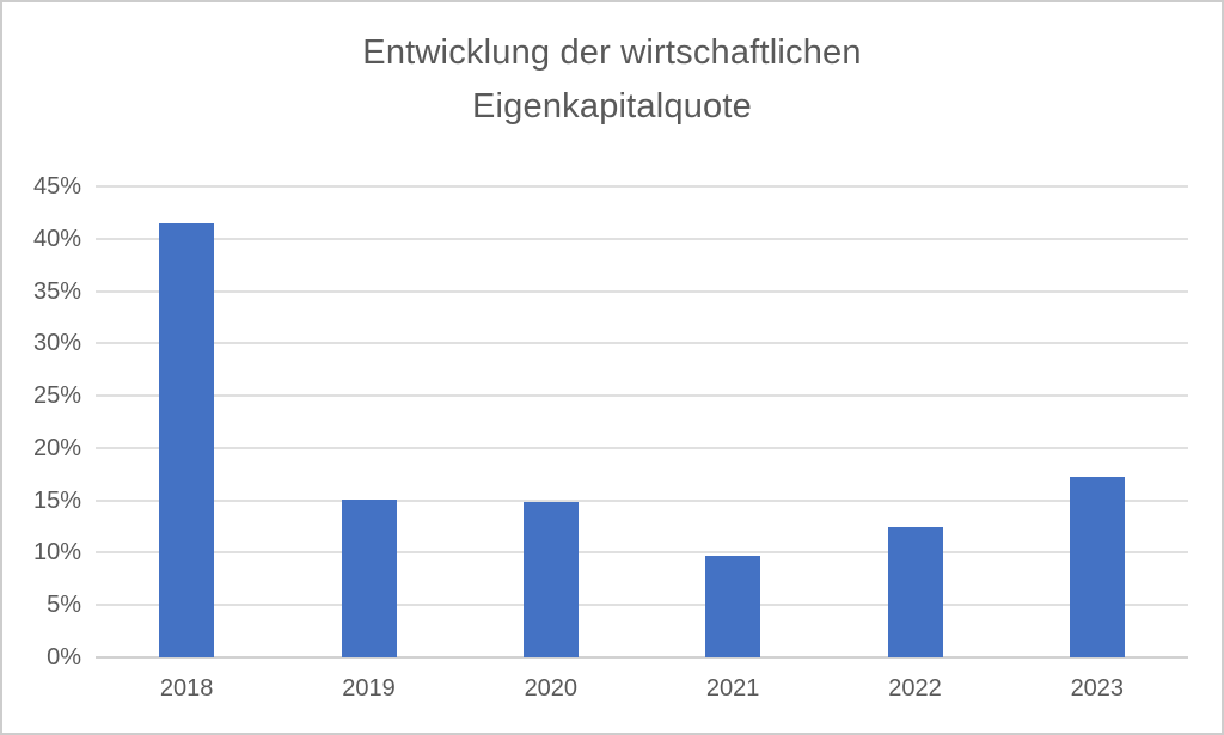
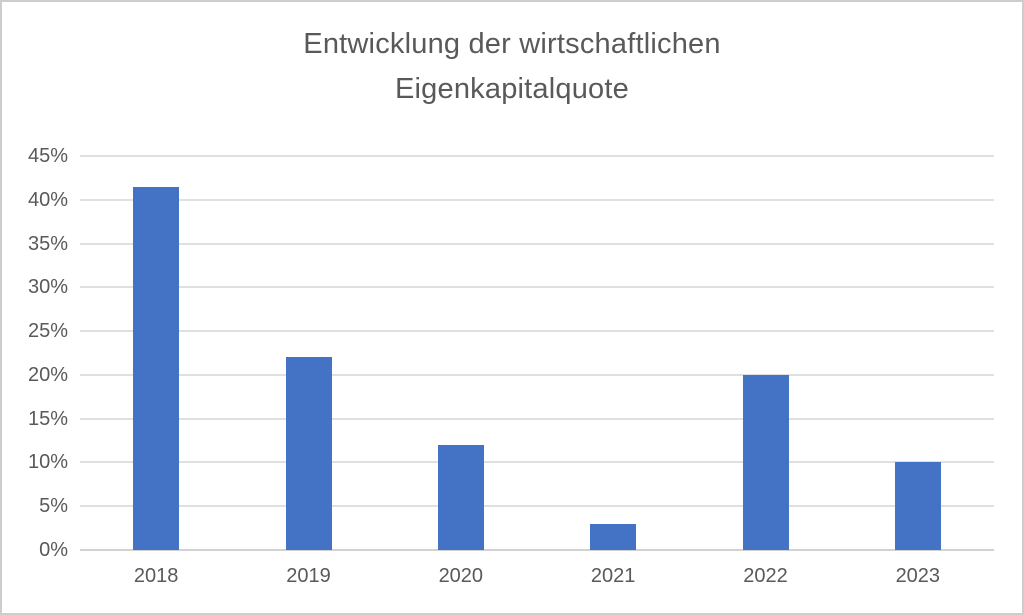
2019: 15% -> 22%
2020: 15% -> 12%
2021: 10% -> 3%
2022: 12% -> 20%
2023: 17% -> 10%
